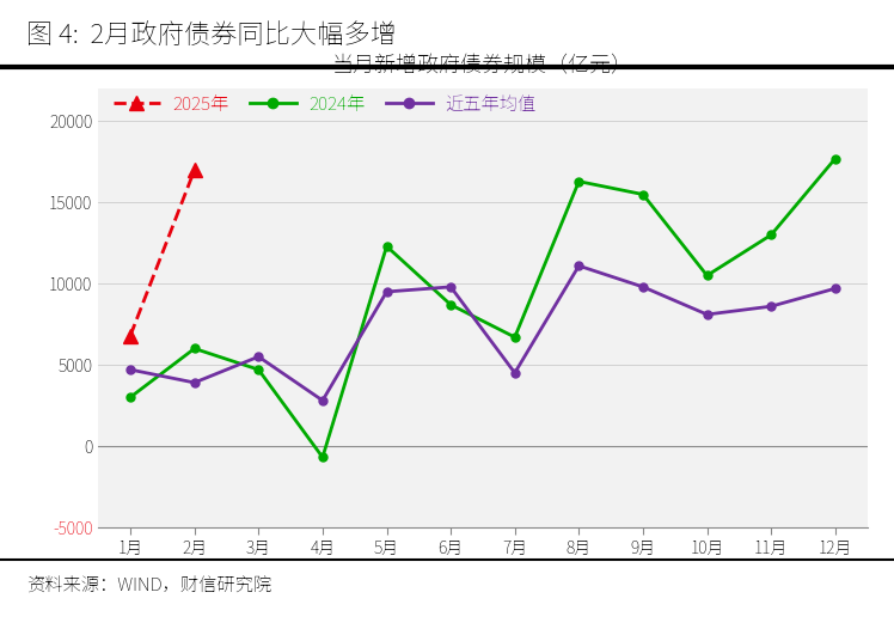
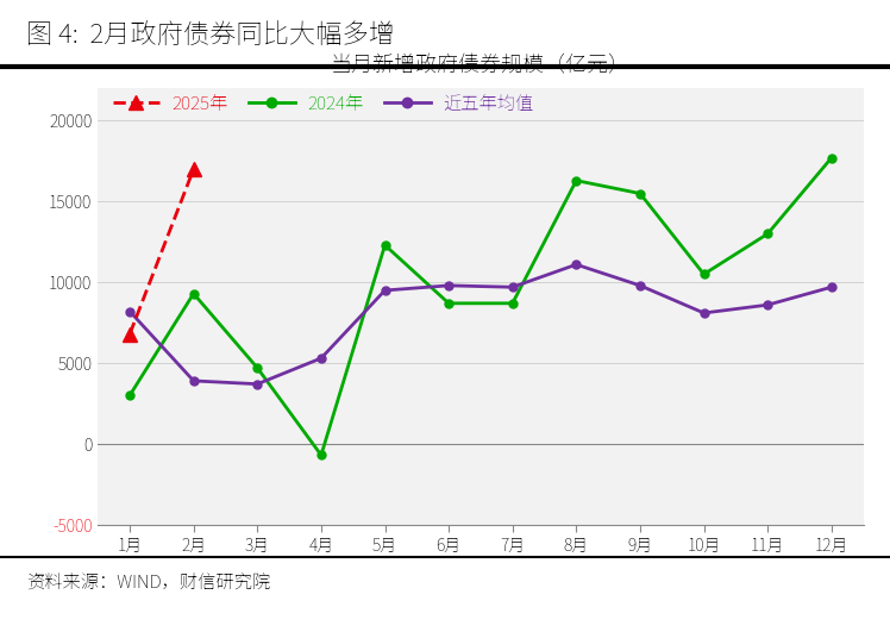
近五年均值/1月: 4700 -> 8200
2024年/2月: 6000 -> 9300
近五年均值/3月: 5500 -> 3700
近五年均值/4月: 2800 -> 5300
2024年/7月: 6700 -> 8700
近五年均值/7月: 4500 -> 9700
